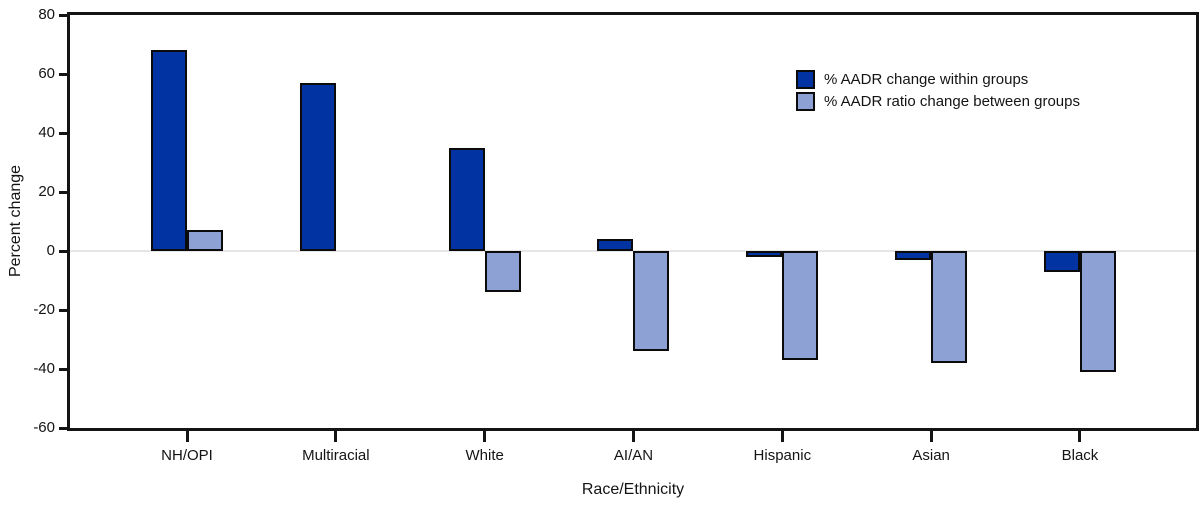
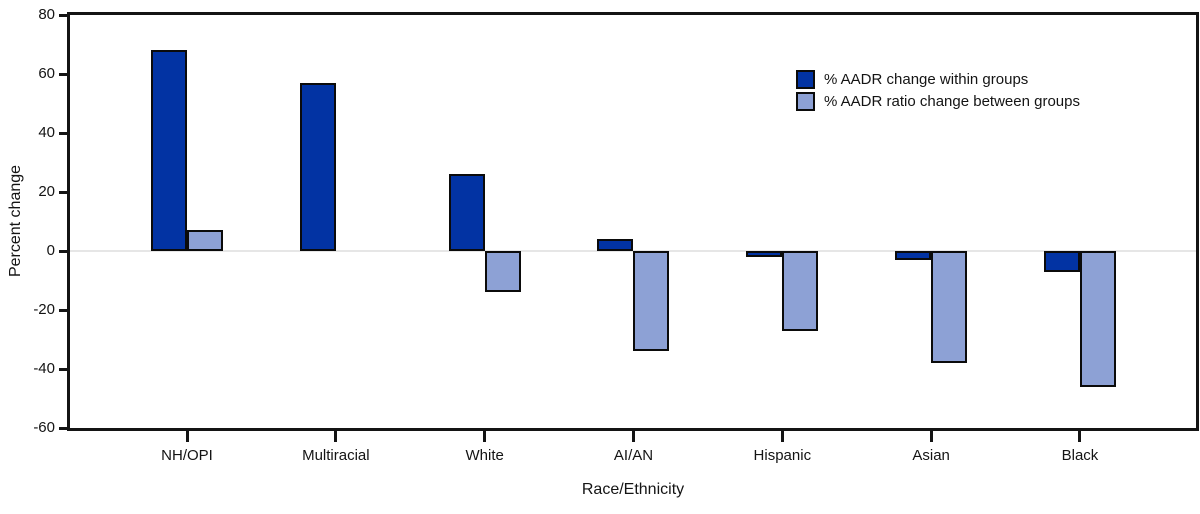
% AADR change within groups/White: 35 -> 26
% AADR ratio change between groups/Hispanic: -37 -> -27
% AADR ratio change between groups/Black: -41 -> -46
